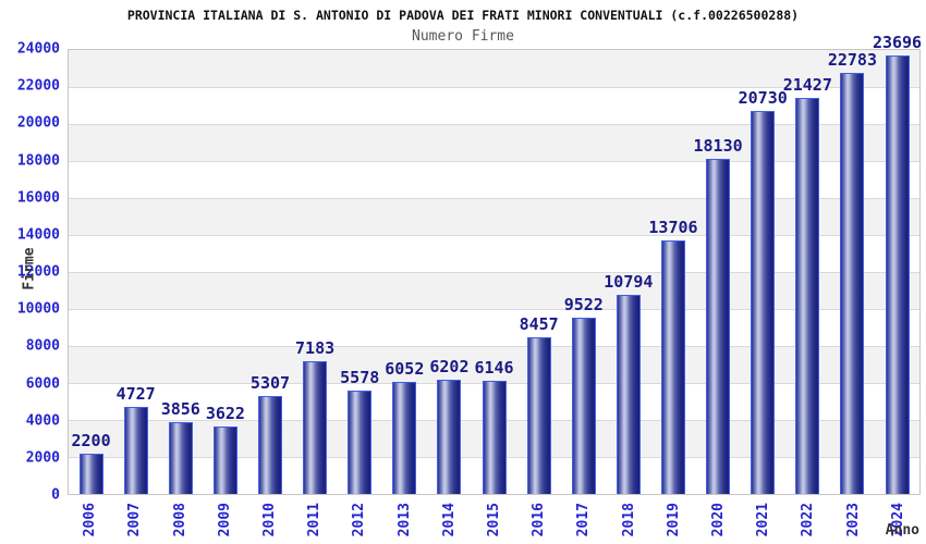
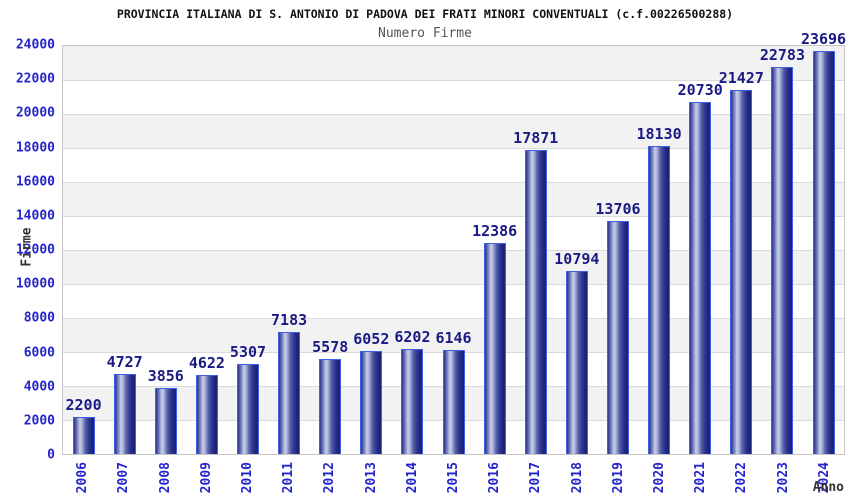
2009: 3622 -> 4622
2016: 8457 -> 12386
2017: 9522 -> 17871
